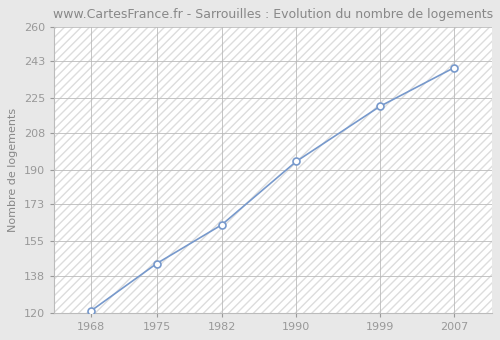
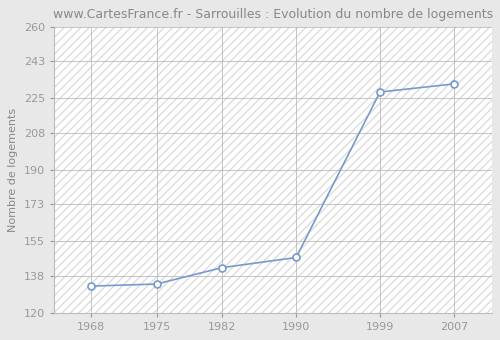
1968: 121 -> 133
1975: 144 -> 134
1982: 163 -> 142
1990: 194 -> 147
1999: 221 -> 228
2007: 240 -> 232
